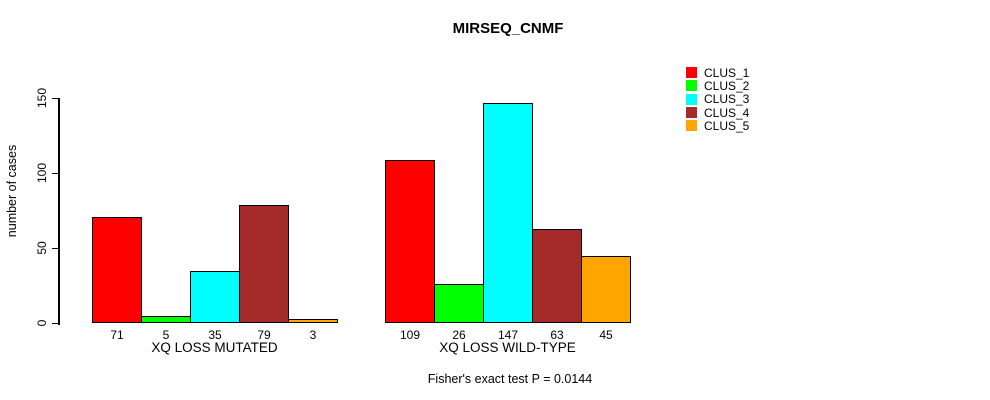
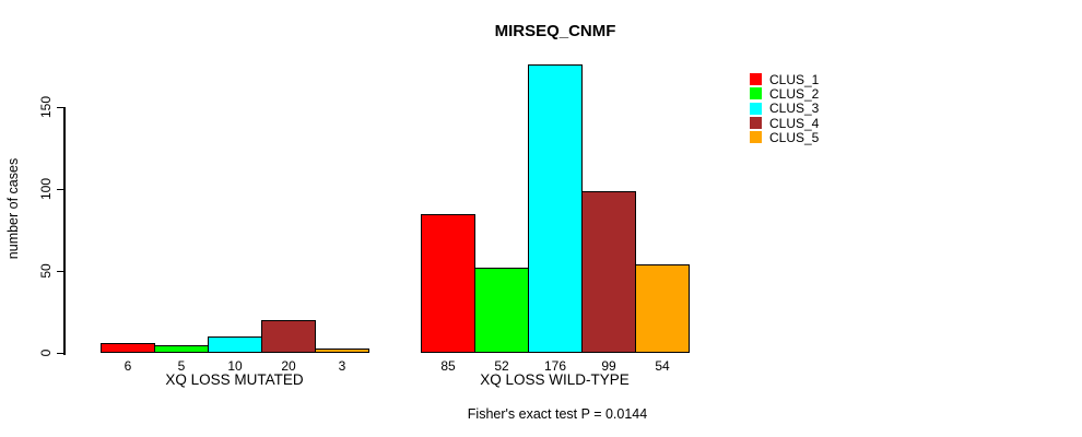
CLUS_1/XQ LOSS MUTATED: 71 -> 6
CLUS_3/XQ LOSS MUTATED: 35 -> 10
CLUS_4/XQ LOSS MUTATED: 79 -> 20
CLUS_1/XQ LOSS WILD-TYPE: 109 -> 85
CLUS_2/XQ LOSS WILD-TYPE: 26 -> 52
CLUS_3/XQ LOSS WILD-TYPE: 147 -> 176
CLUS_4/XQ LOSS WILD-TYPE: 63 -> 99
CLUS_5/XQ LOSS WILD-TYPE: 45 -> 54
